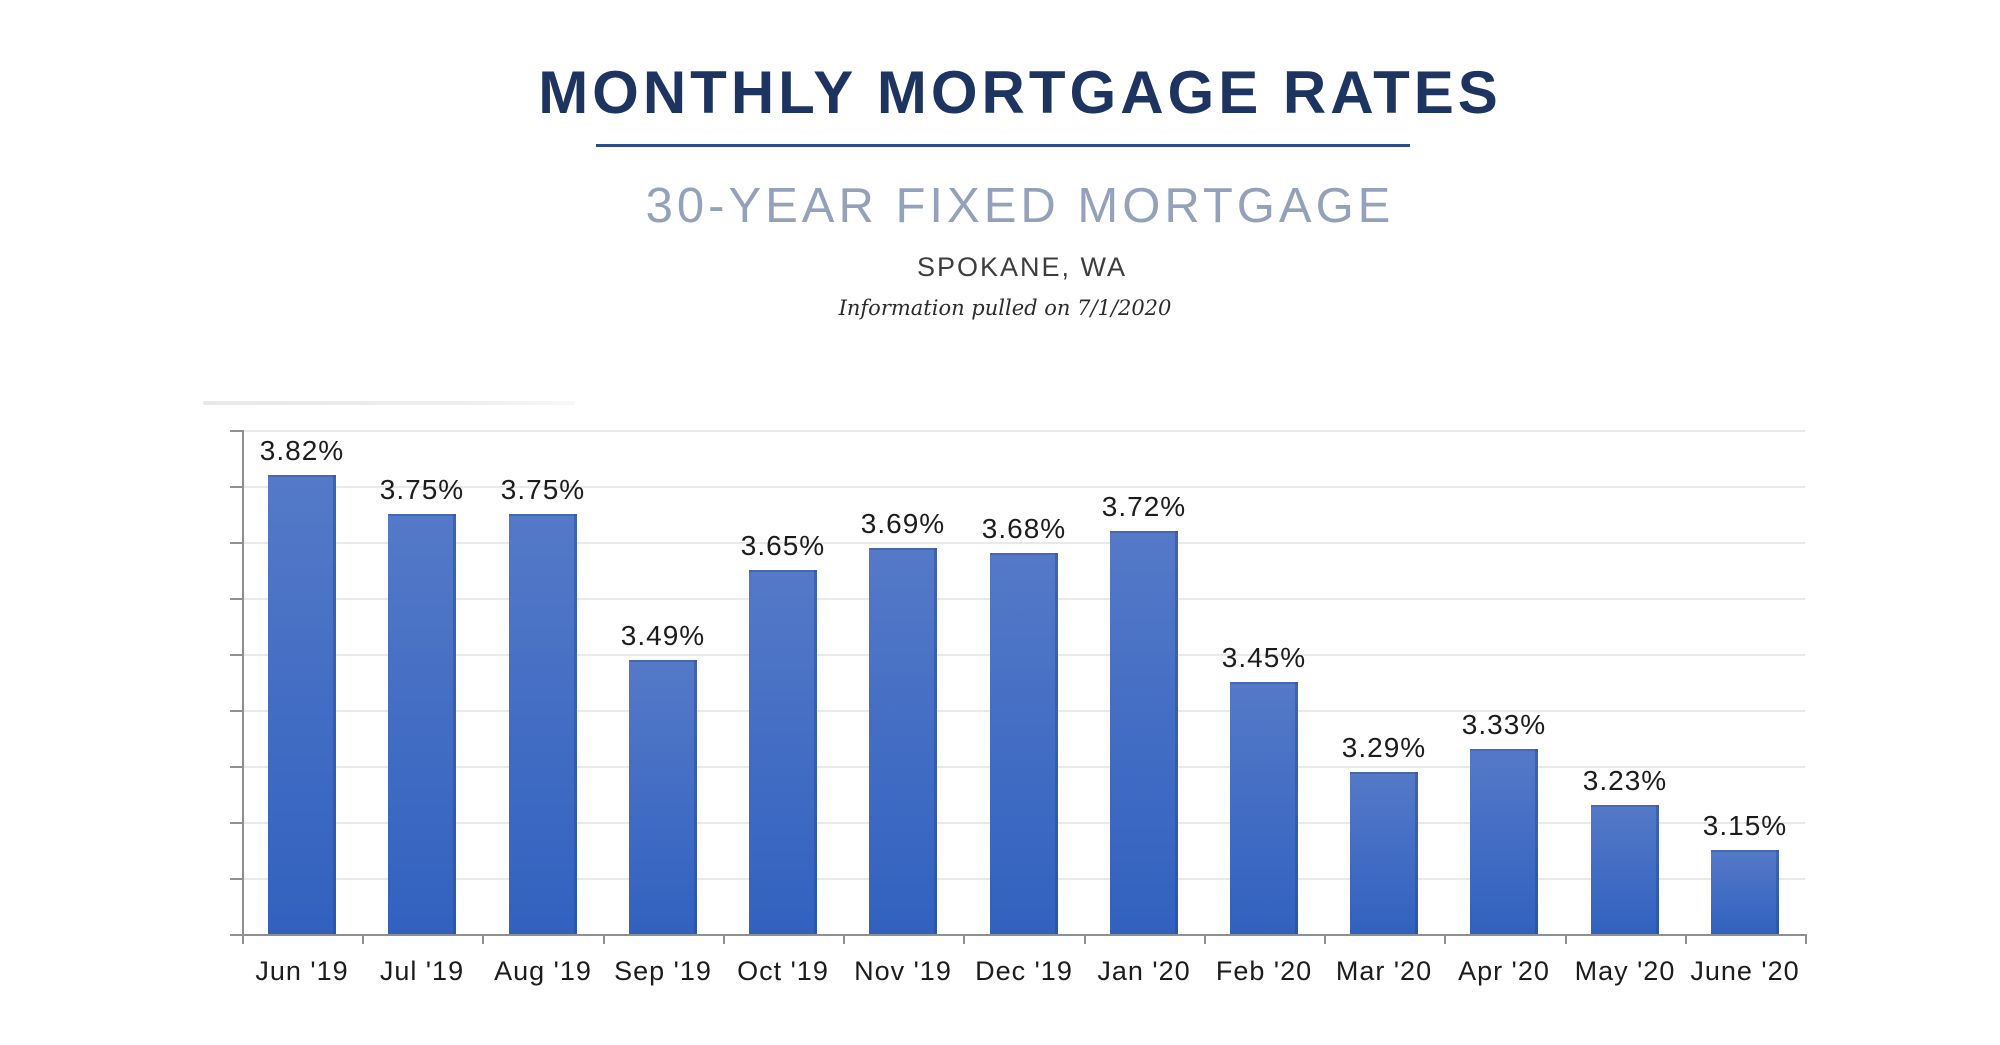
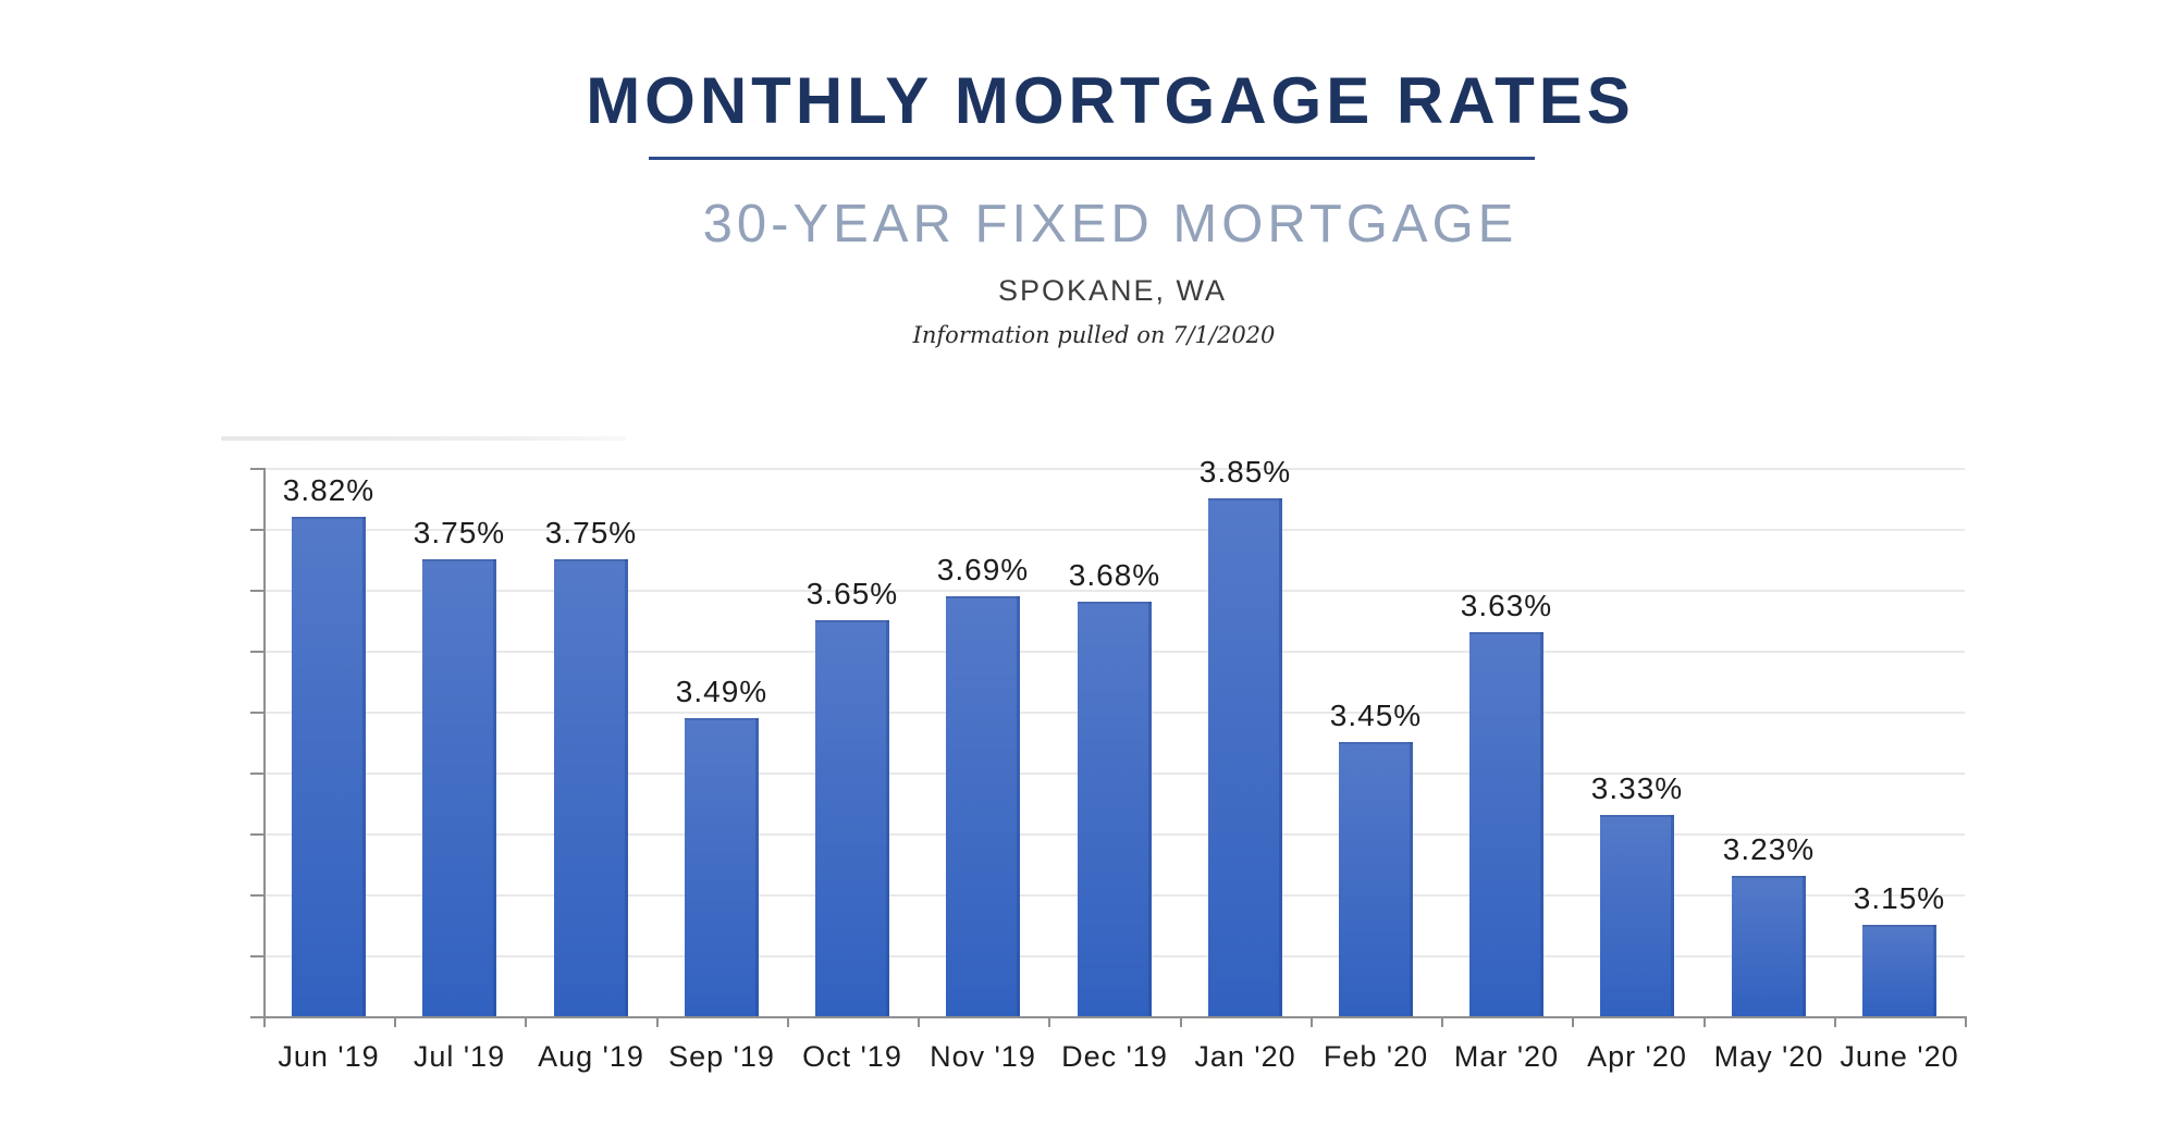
Jan '20: 3.72% -> 3.85%
Mar '20: 3.29% -> 3.63%
